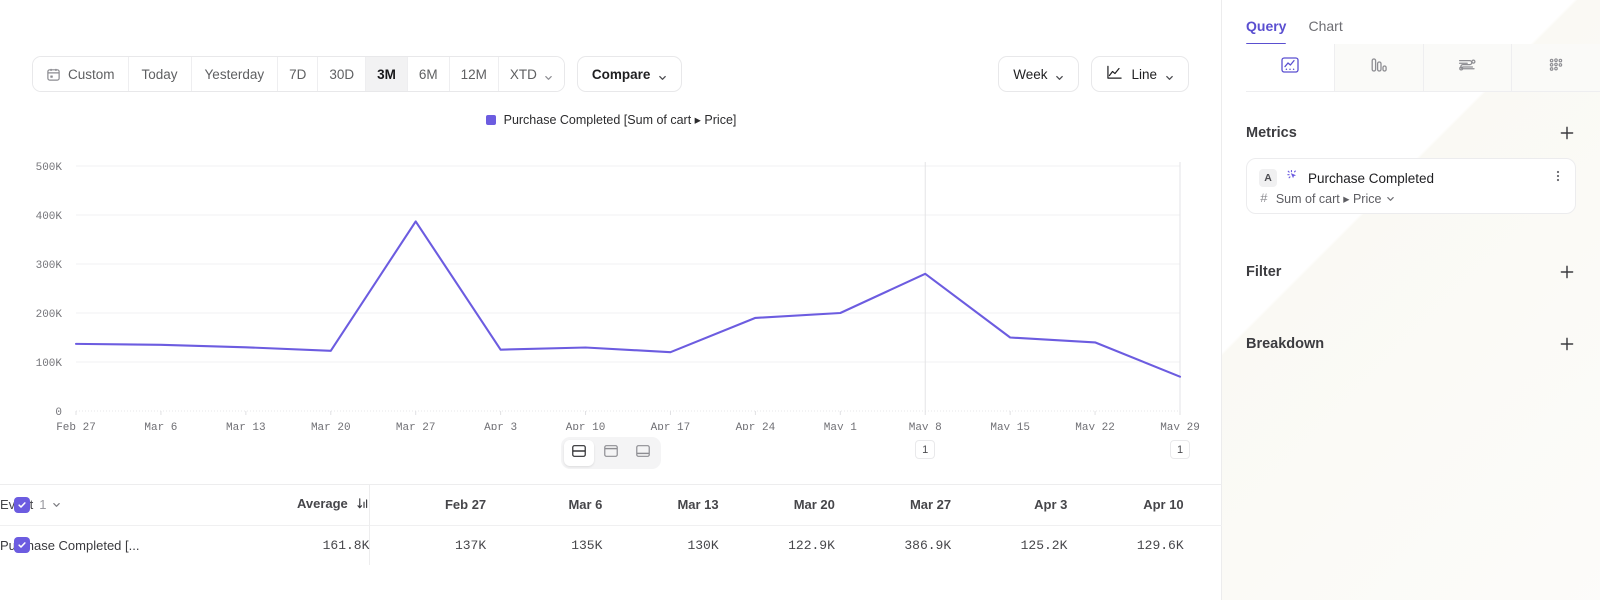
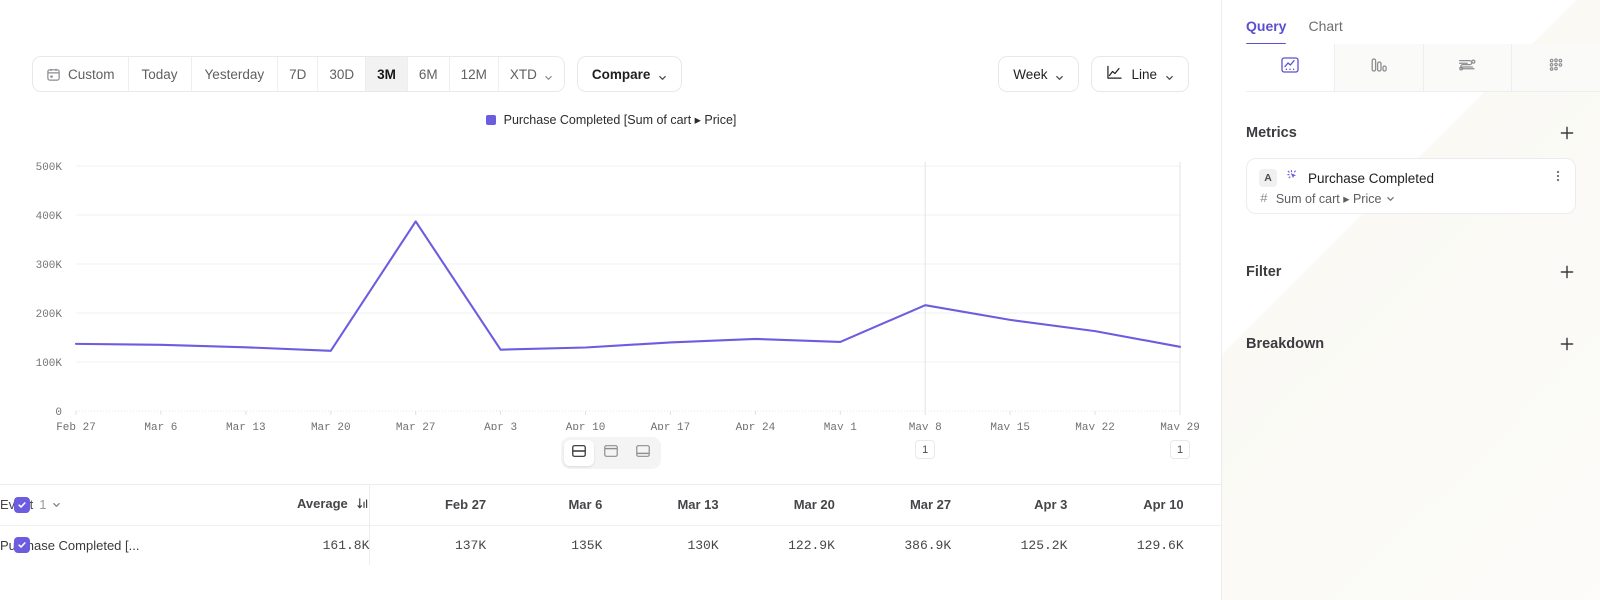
Apr 17: 120K -> 140K
Apr 24: 190K -> 150K
May 1: 200K -> 140K
May 8: 280K -> 220K
May 15: 150K -> 190K
May 22: 140K -> 160K
May 29: 70K -> 130K
